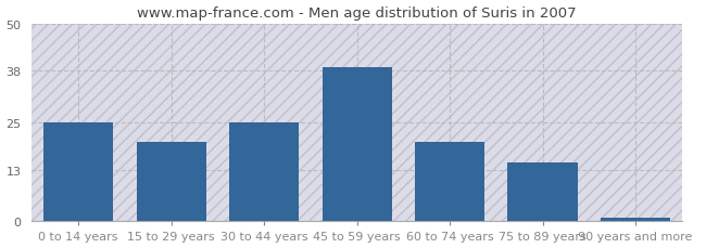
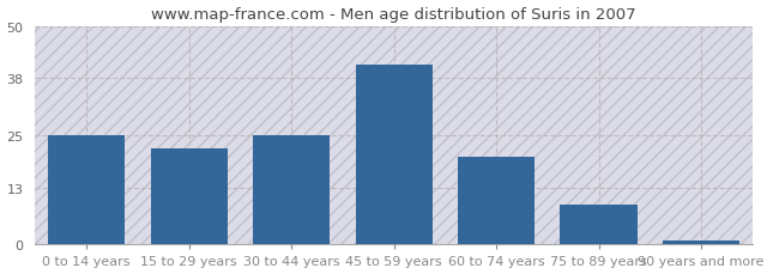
15 to 29 years: 20 -> 22
45 to 59 years: 39 -> 41
75 to 89 years: 15 -> 9
